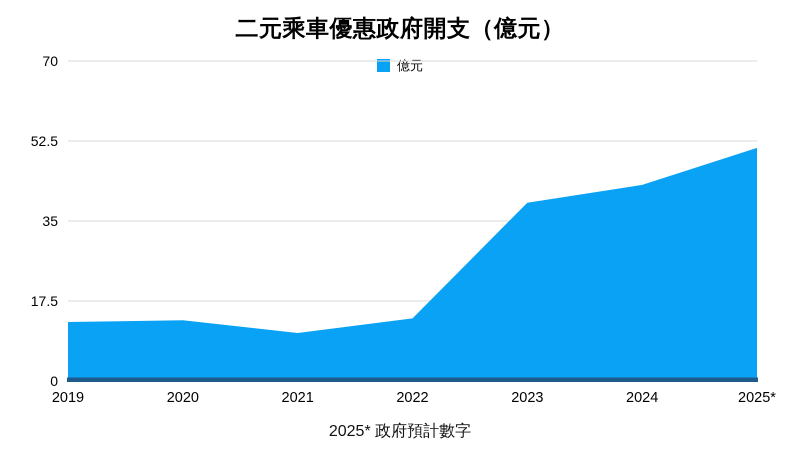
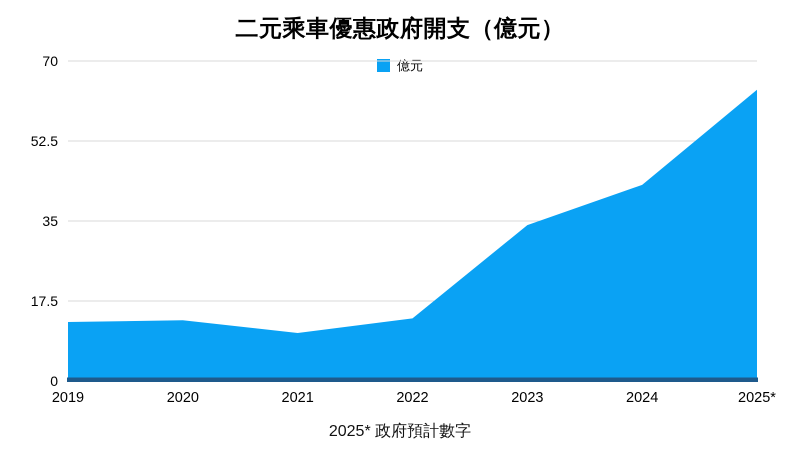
2023: 39 -> 34
2025*: 51 -> 64
